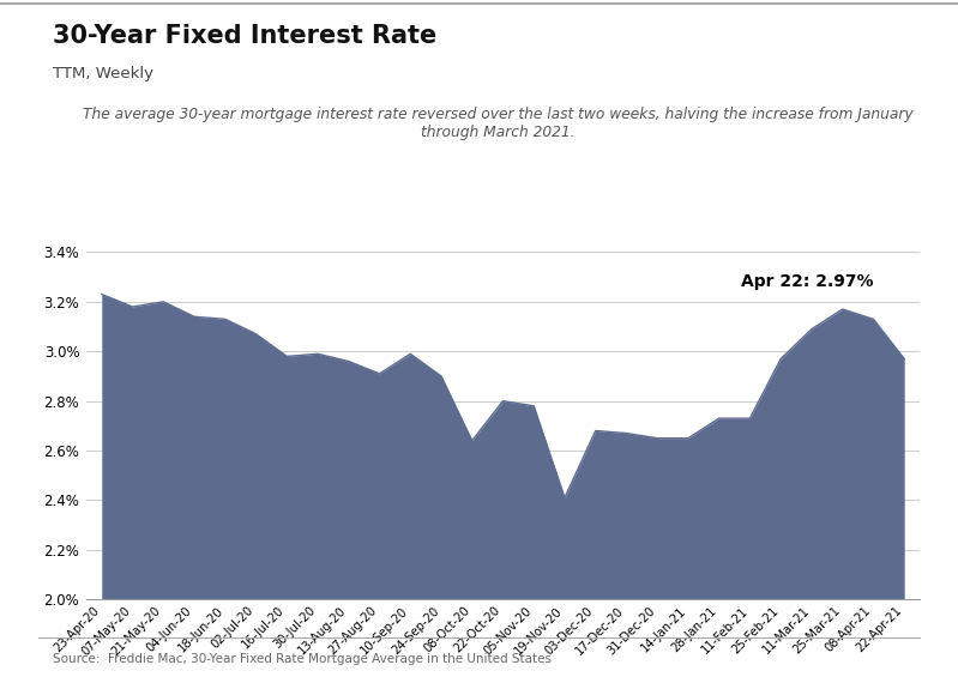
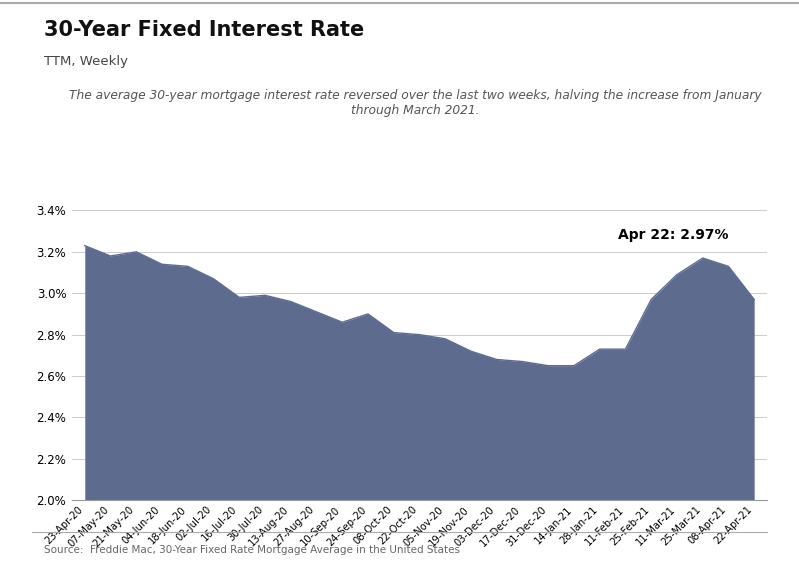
10-Sep-20: 2.99% -> 2.86%
08-Oct-20: 2.64% -> 2.81%
19-Nov-20: 2.41% -> 2.72%
